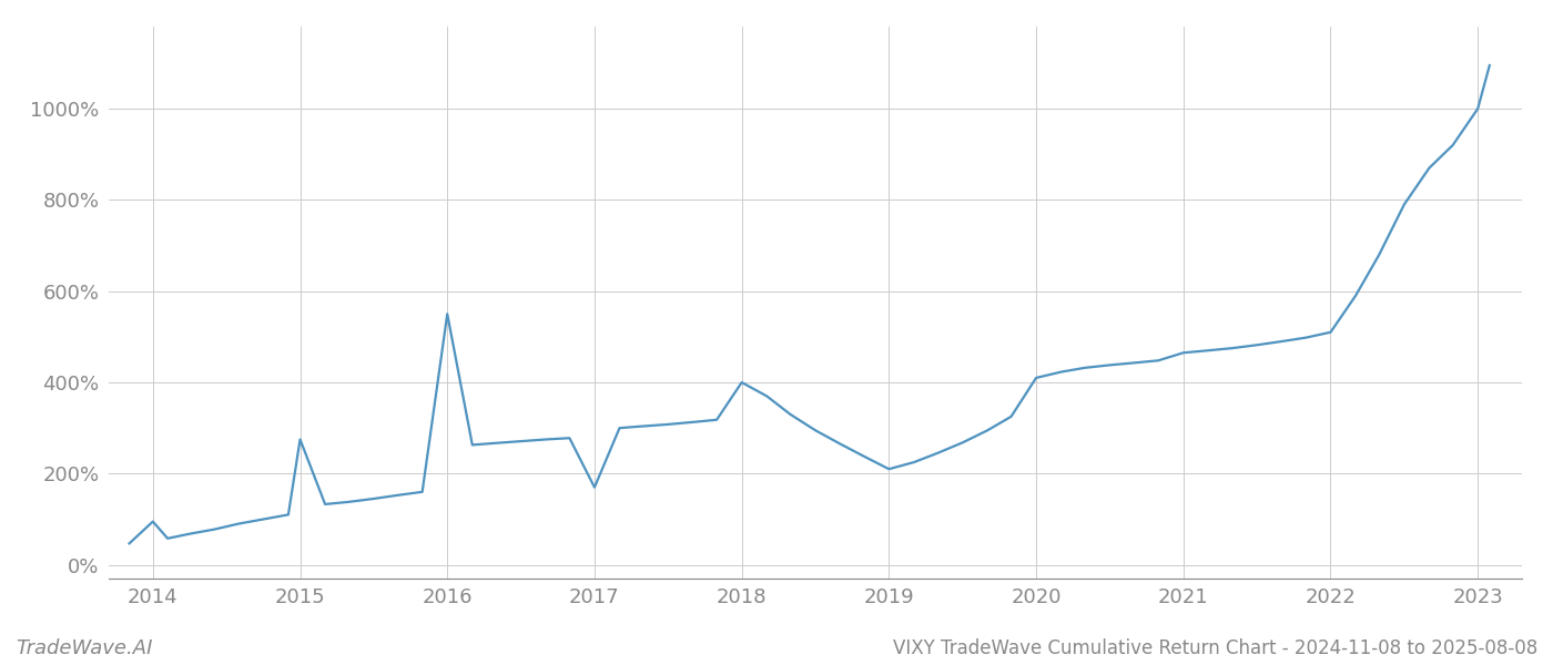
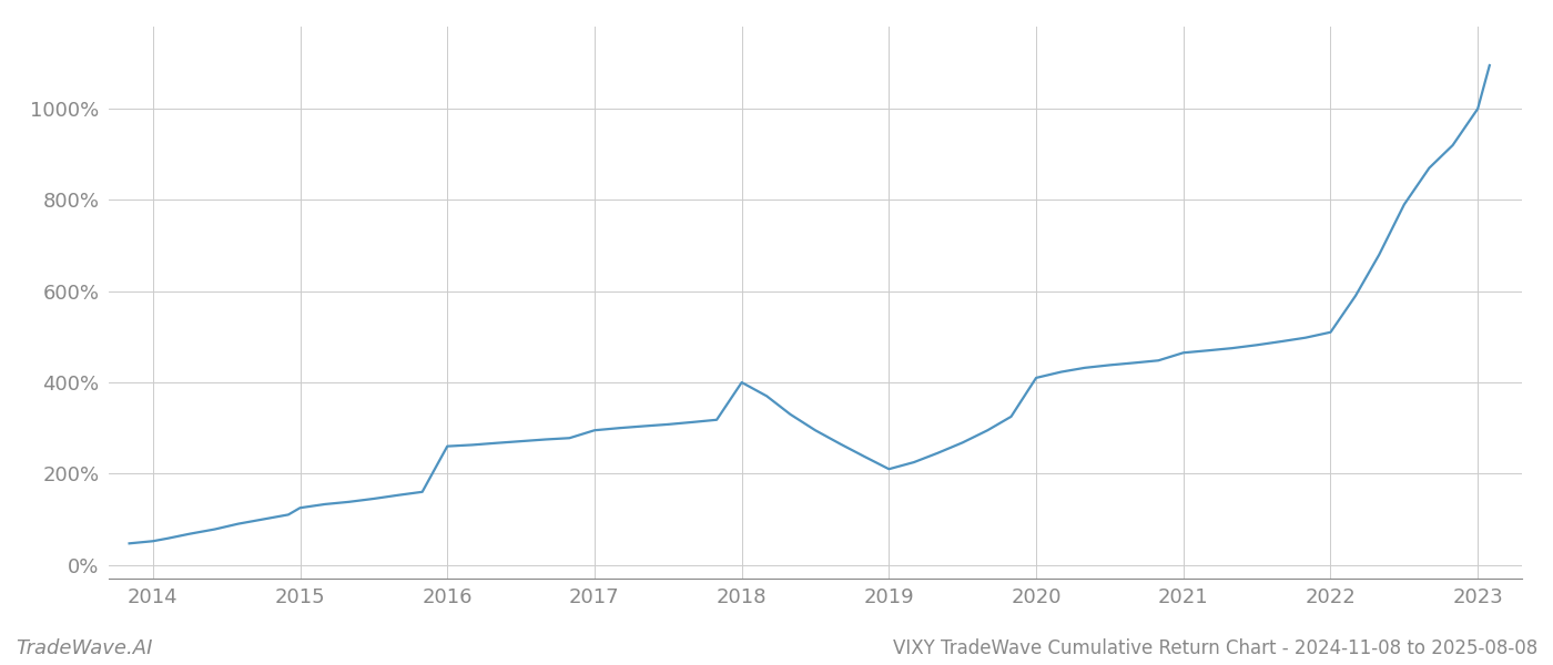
2014: 95% -> 52%
2015: 275% -> 125%
2016: 550% -> 260%
2017: 170% -> 295%
